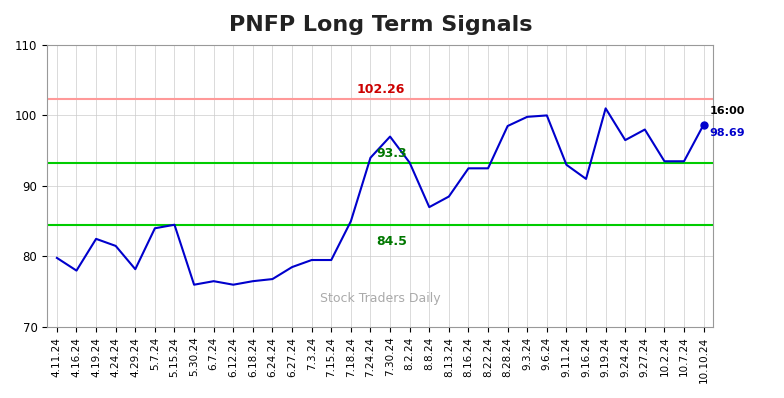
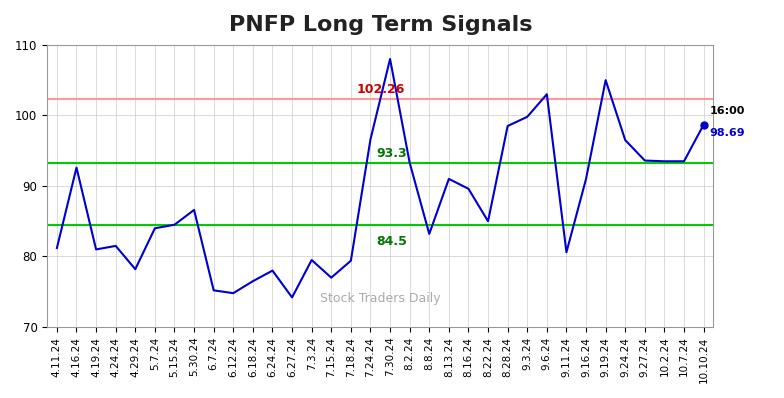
4.11.24: 79.8 -> 81.2
4.16.24: 78.0 -> 92.6
4.19.24: 82.5 -> 81.0
5.30.24: 76.0 -> 86.6
6.7.24: 76.5 -> 75.2
6.12.24: 76.0 -> 74.8
6.24.24: 76.8 -> 78.0
6.27.24: 78.5 -> 74.2
7.15.24: 79.5 -> 77.0
7.18.24: 85.0 -> 79.4
7.24.24: 94.0 -> 96.6
7.30.24: 97.0 -> 108.0
8.8.24: 87.0 -> 83.2
8.13.24: 88.5 -> 91.0
8.16.24: 92.5 -> 89.6
8.22.24: 92.5 -> 85.0
9.6.24: 100.0 -> 103.0
9.11.24: 93.0 -> 80.6
9.19.24: 101.0 -> 105.0
9.27.24: 98.0 -> 93.6
